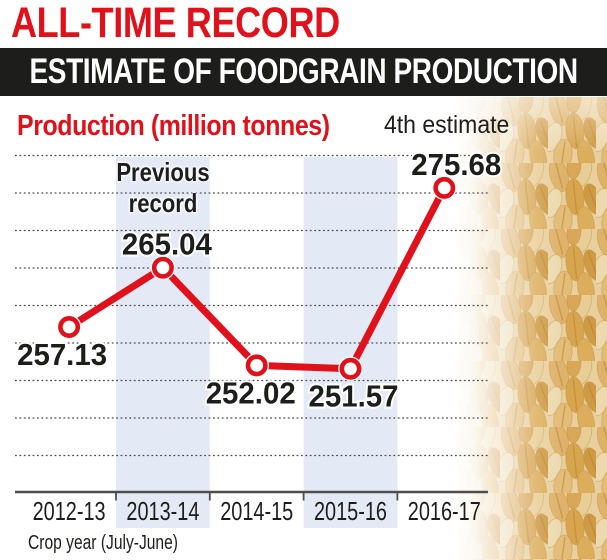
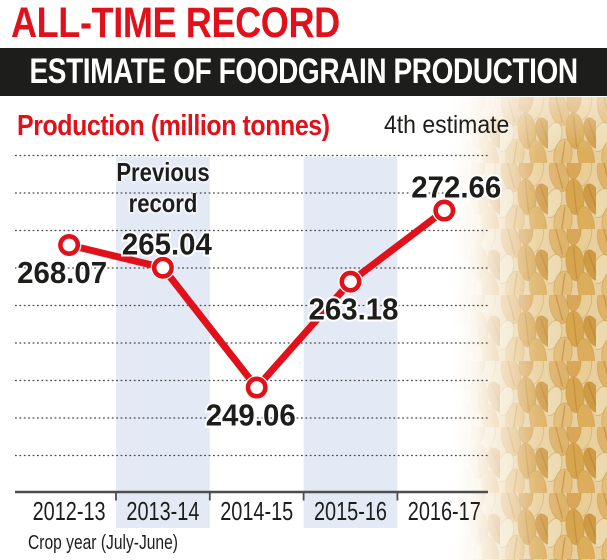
2012-13: 257.13 -> 268.07
2014-15: 252.02 -> 249.06
2015-16: 251.57 -> 263.18
2016-17: 275.68 -> 272.66
